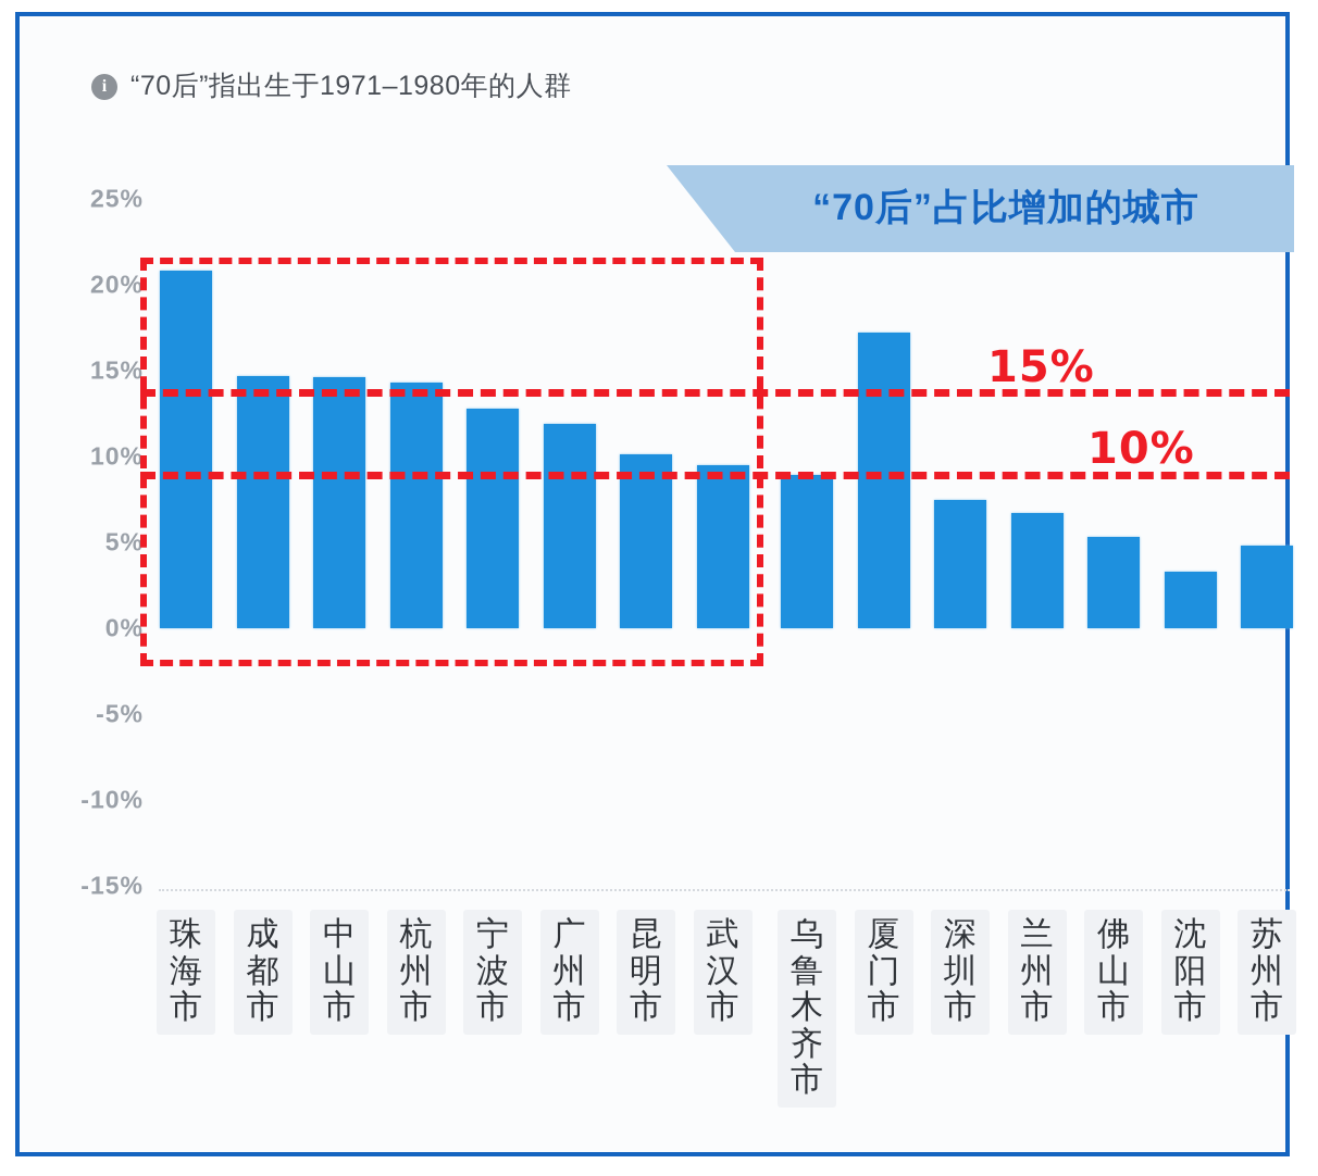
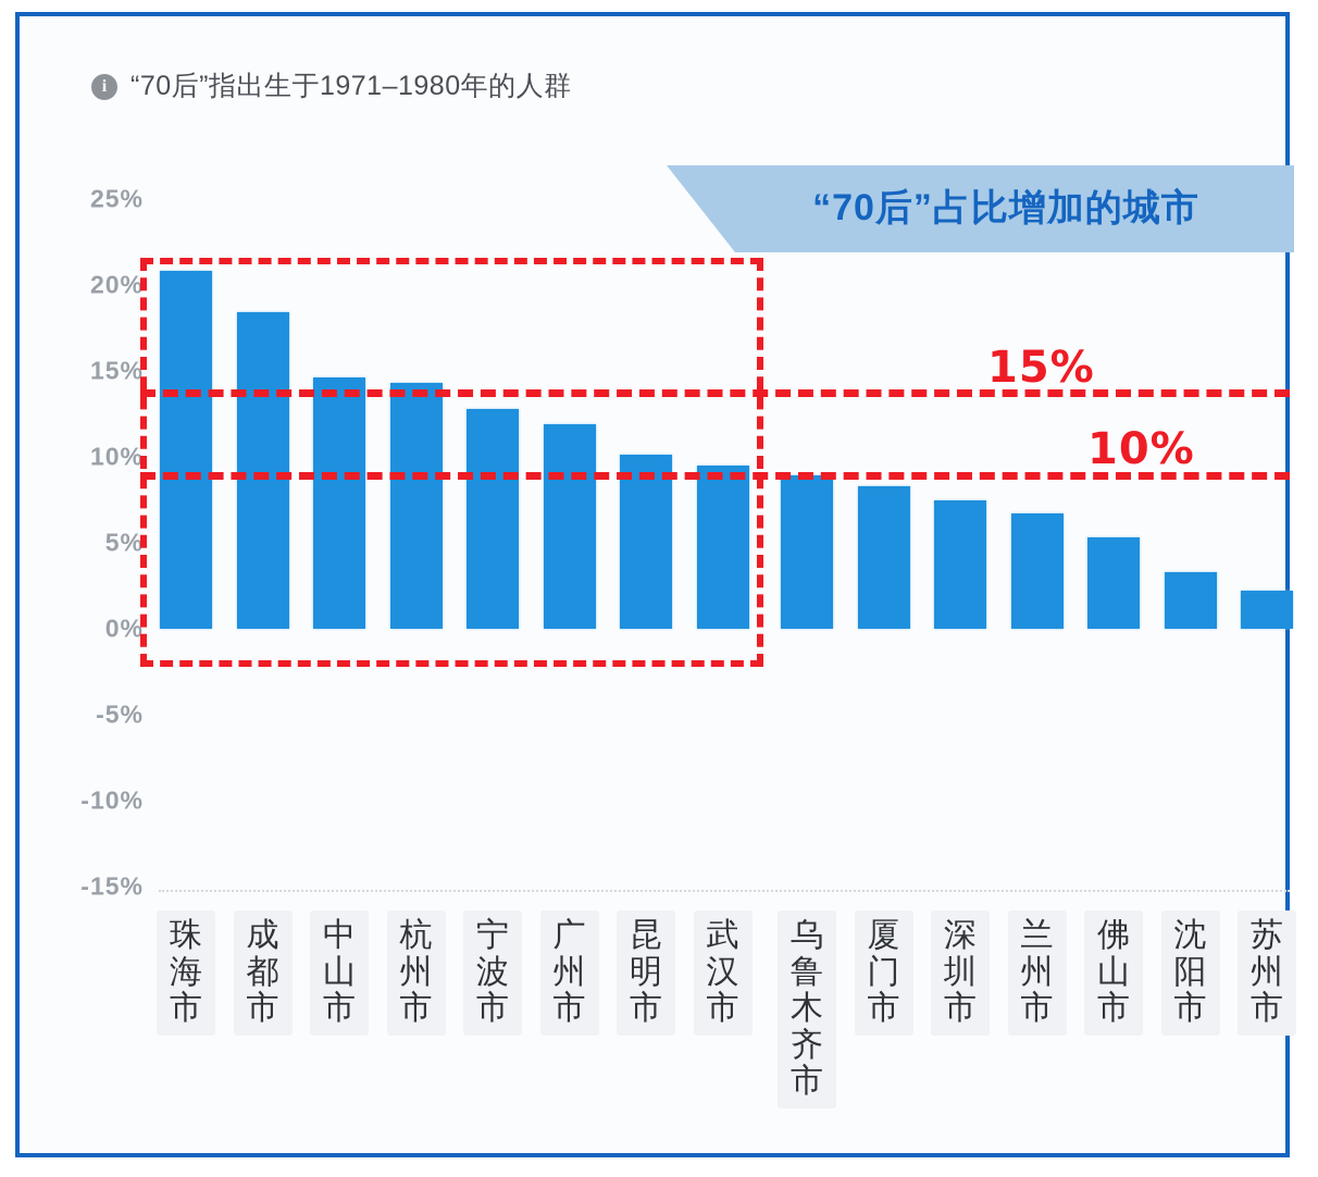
成都市: 14.7% -> 18.4%
厦门市: 17.2% -> 8.3%
苏州市: 4.8% -> 2.2%
